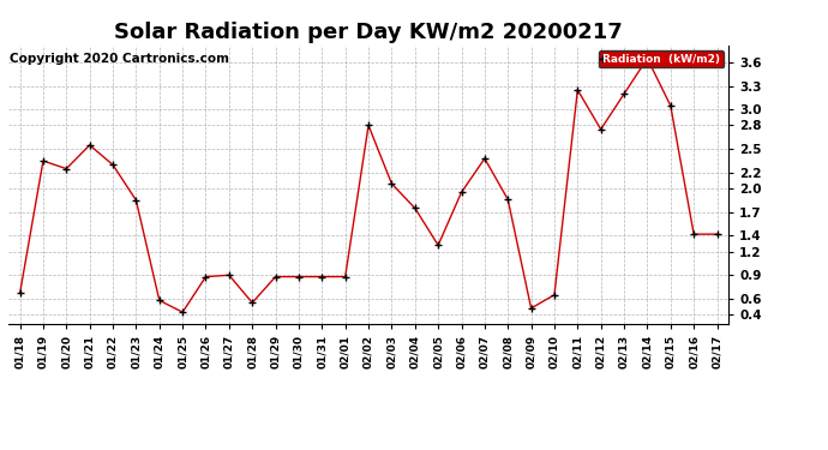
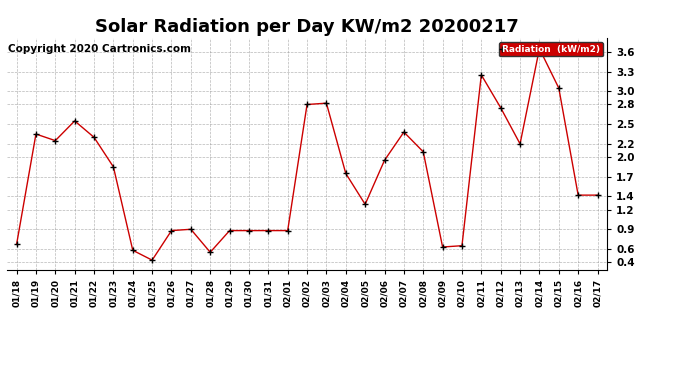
02/03: 2.06 -> 2.82
02/08: 1.86 -> 2.08
02/09: 0.48 -> 0.63
02/13: 3.20 -> 2.20
